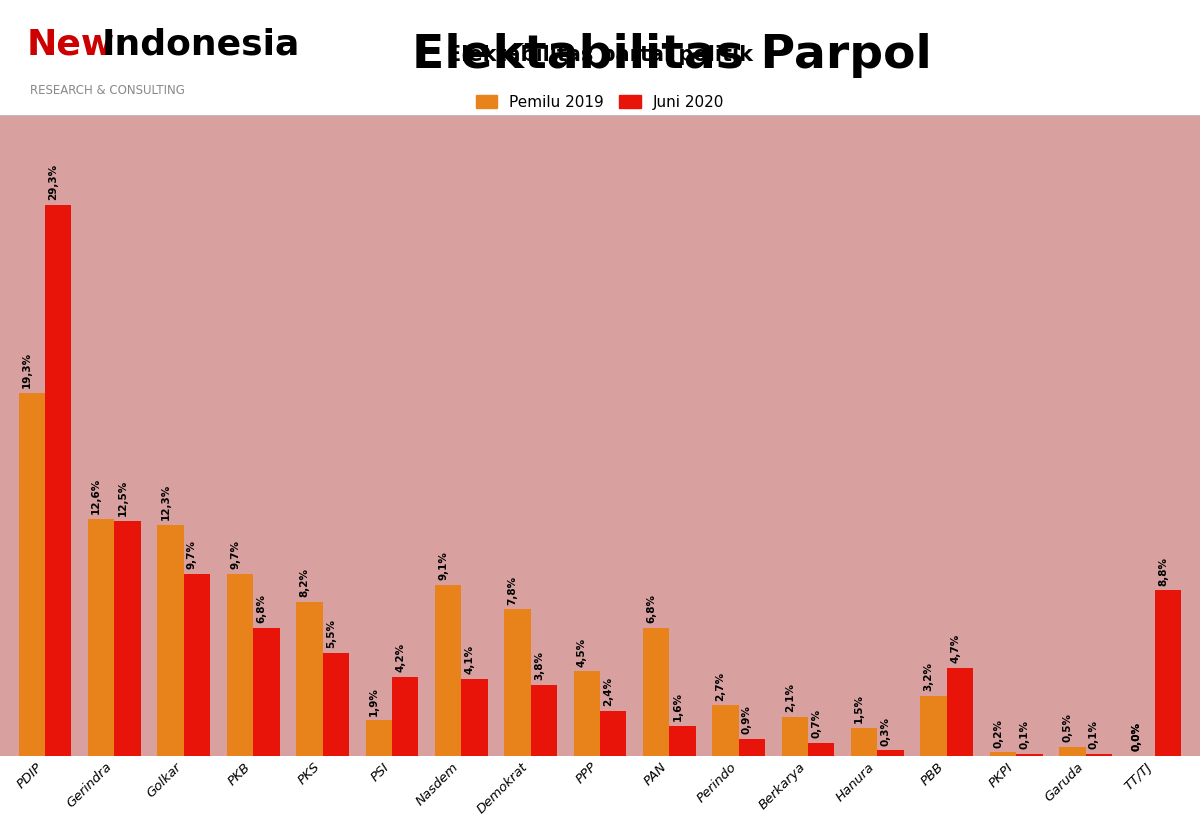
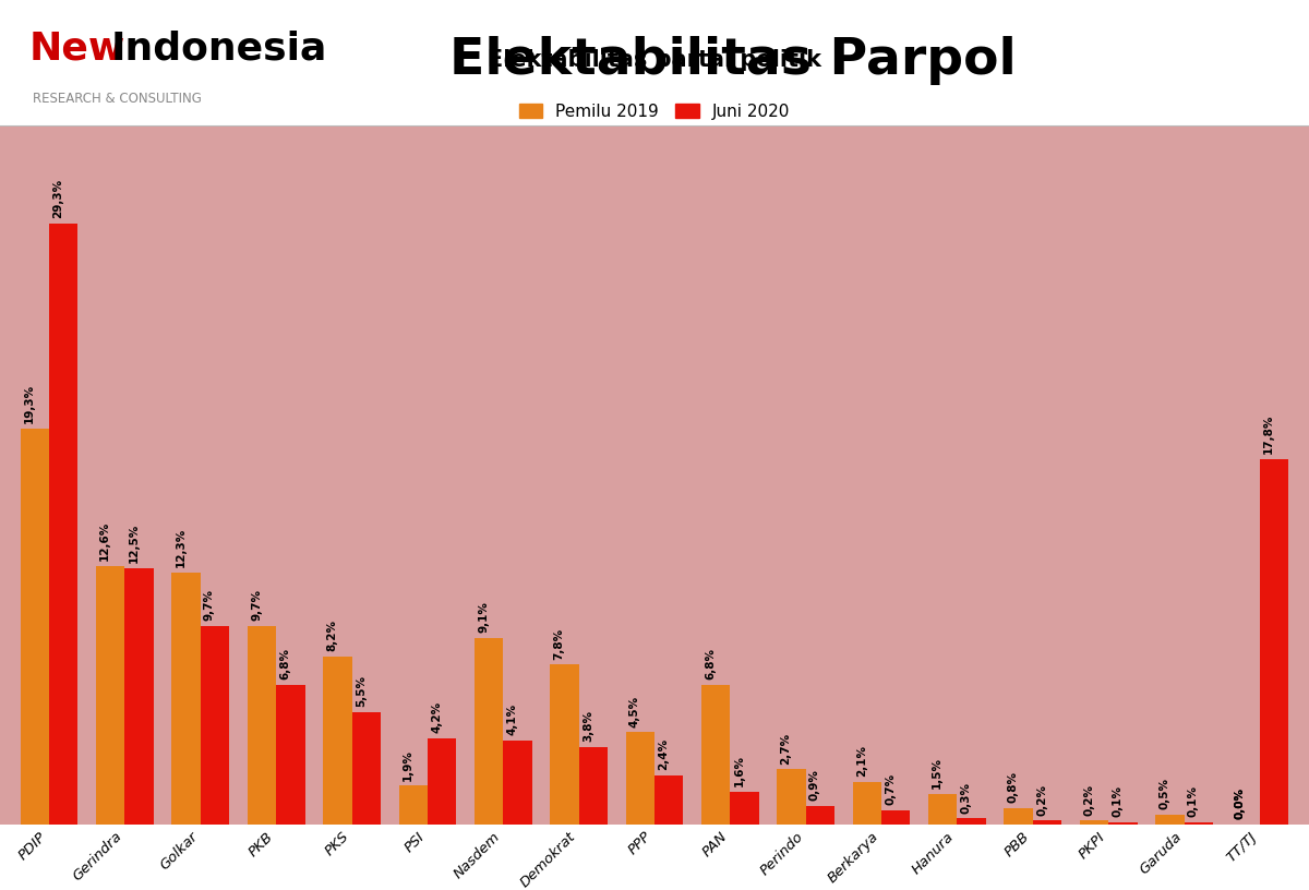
Pemilu 2019/PBB: 3,2% -> 0,8%
Juni 2020/PBB: 4,7% -> 0,2%
Juni 2020/TT/TJ: 8,8% -> 17,8%
